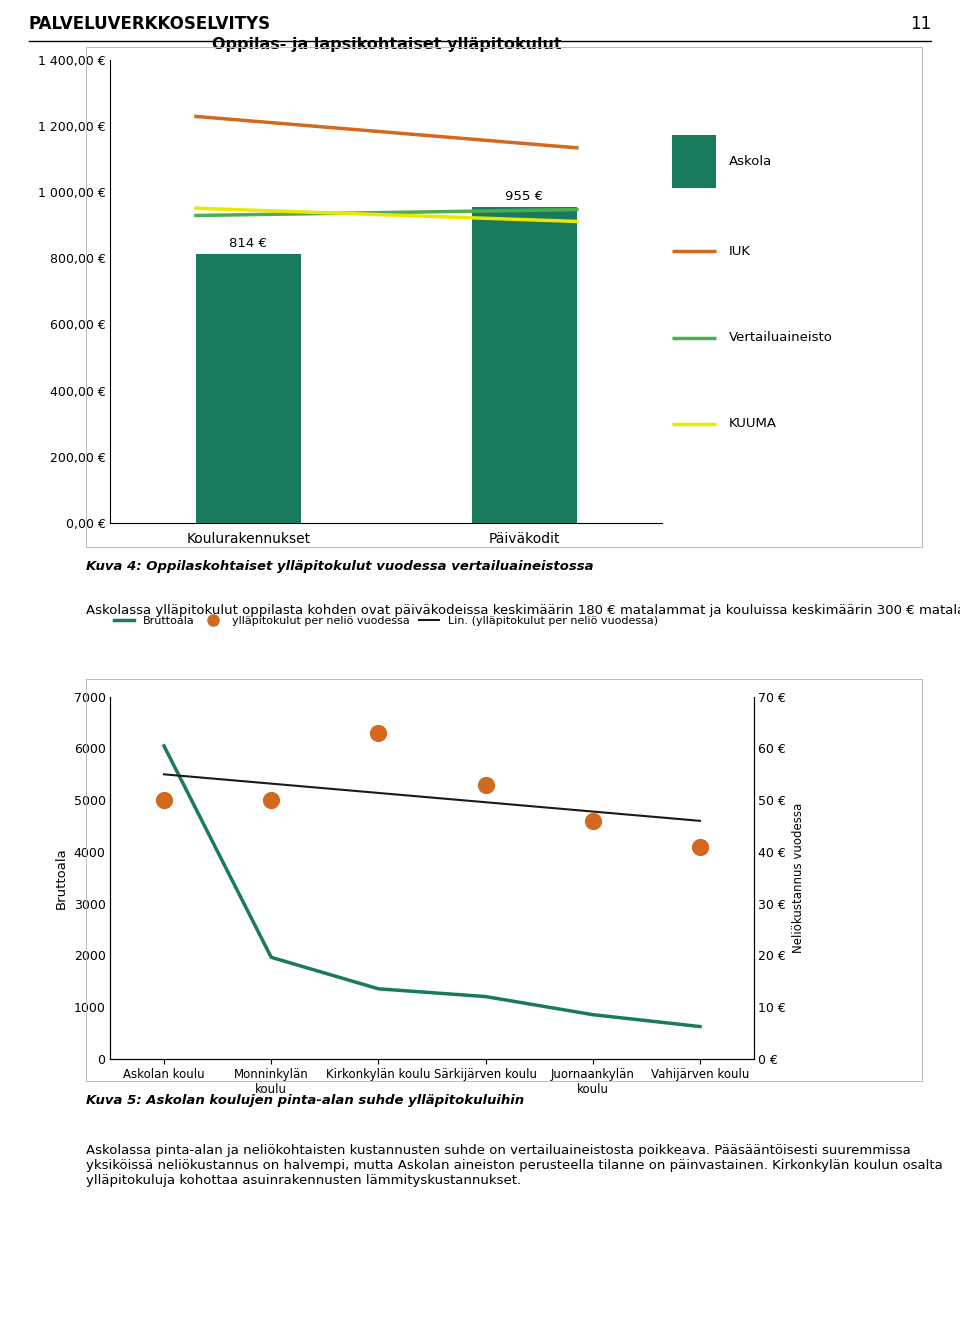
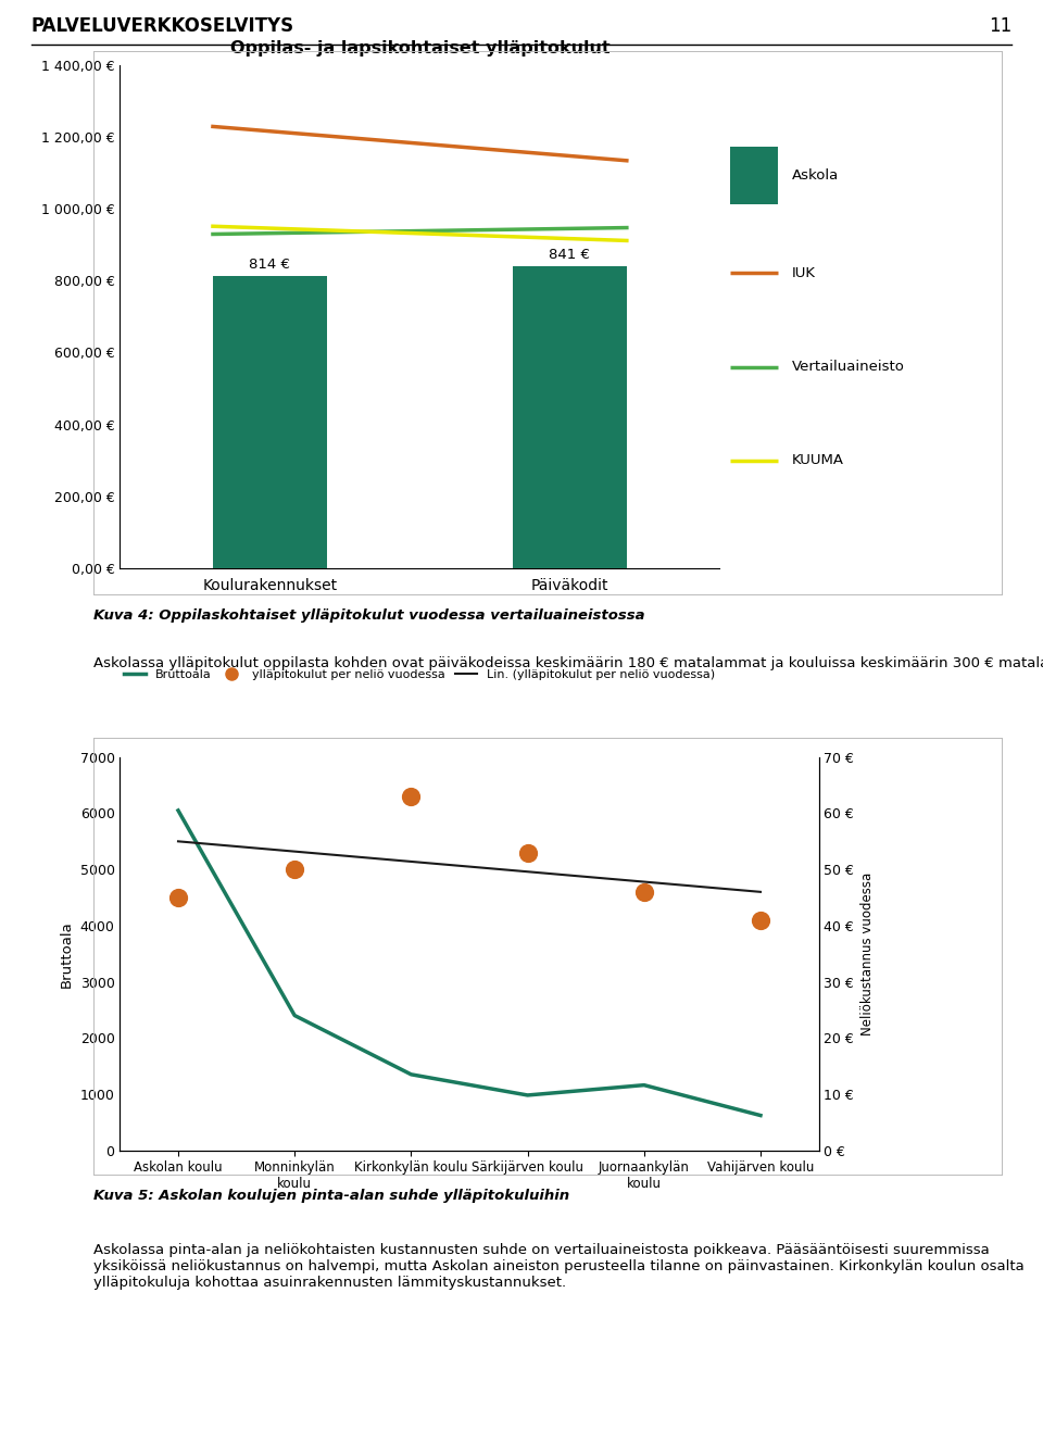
Oppilas- ja lapsikohtaiset ylläpitokulut/Päiväkodit: 955 -> 841
ylläpitokulut per neliö vuodessa/Askolan koulu: 50 € -> 45 €
Bruttoala/Monninkylän koulu: 1960 -> 2400
Bruttoala/Särkijärven koulu: 1200 -> 980
Bruttoala/Juornaankylän koulu: 850 -> 1160
